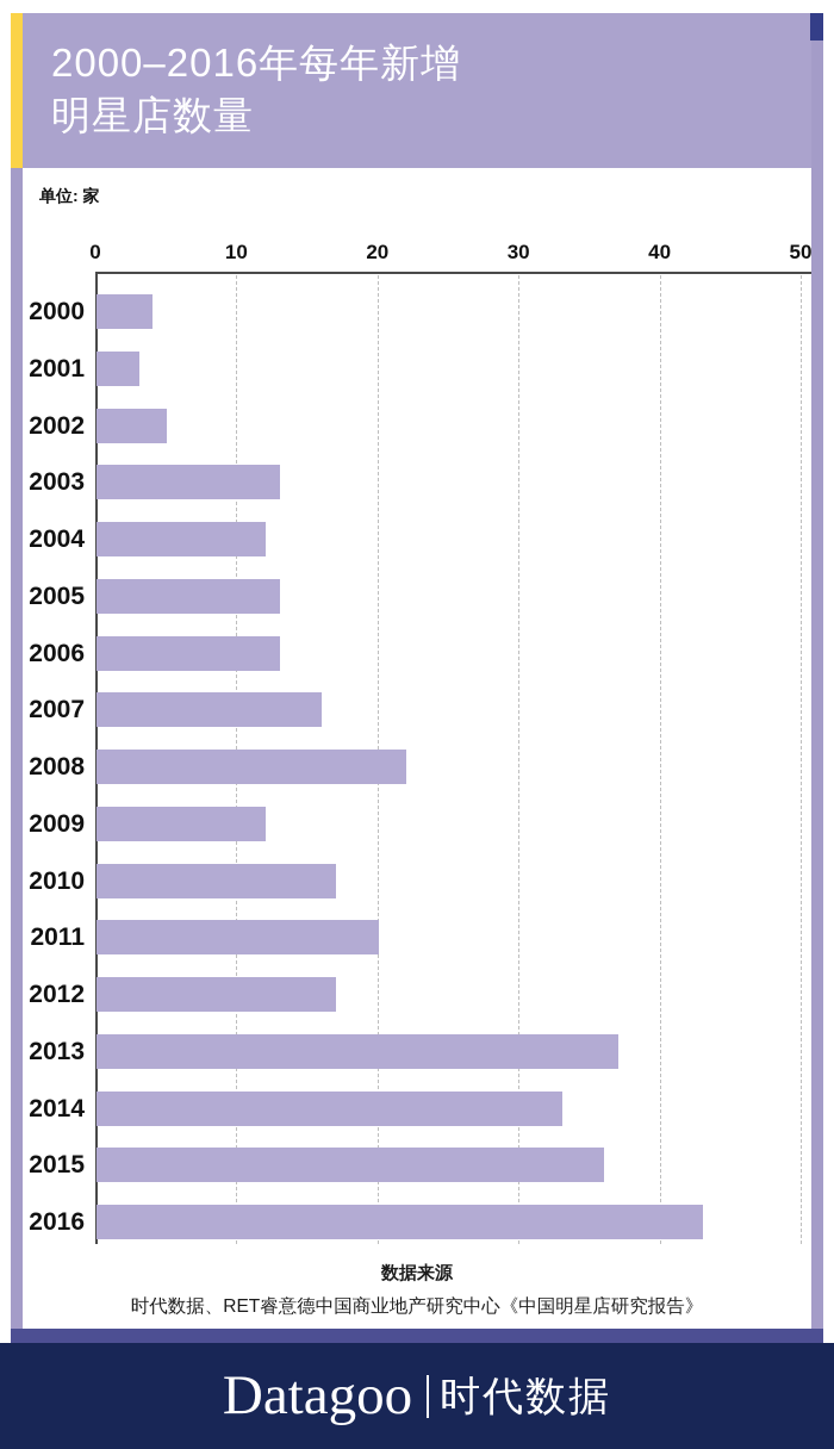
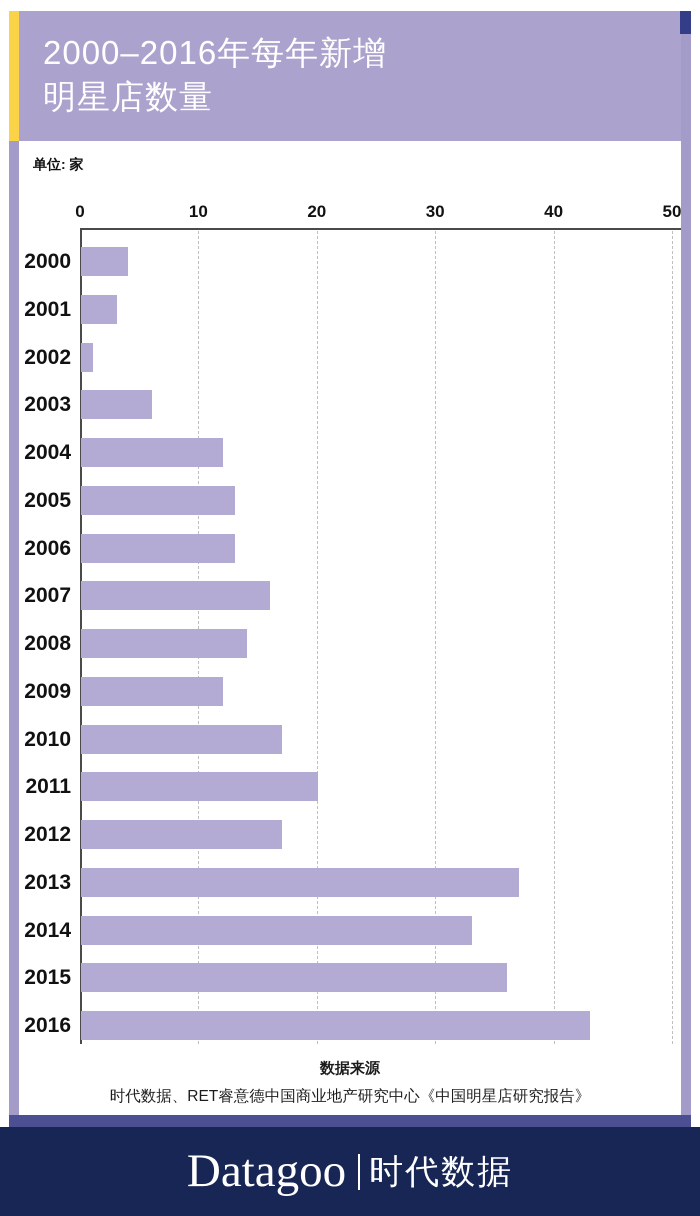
2002: 5 -> 1
2003: 13 -> 6
2008: 22 -> 14
